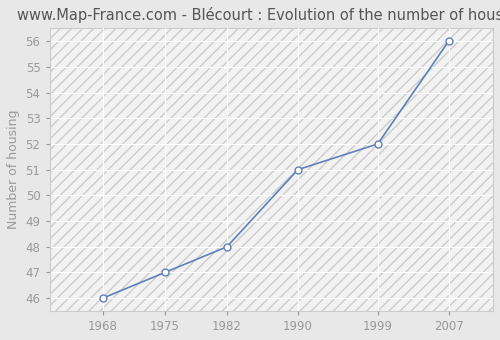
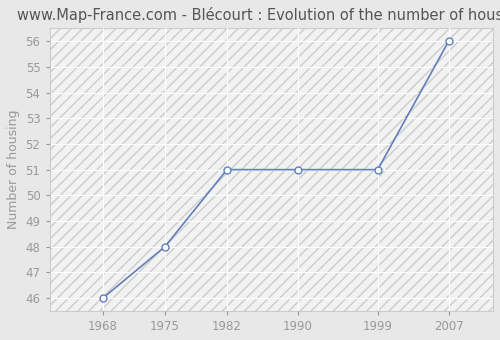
1975: 47 -> 48
1982: 48 -> 51
1999: 52 -> 51
